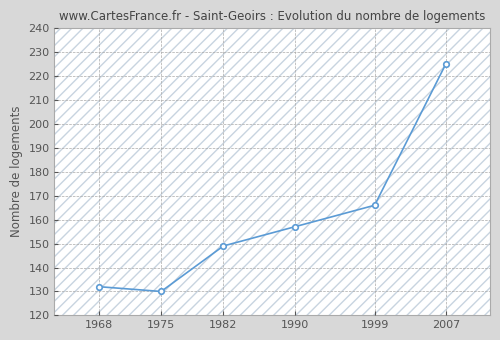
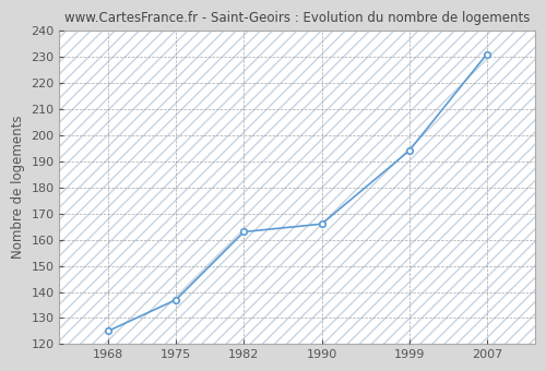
1968: 132 -> 125
1975: 130 -> 137
1982: 149 -> 163
1990: 157 -> 166
1999: 166 -> 194
2007: 225 -> 231
